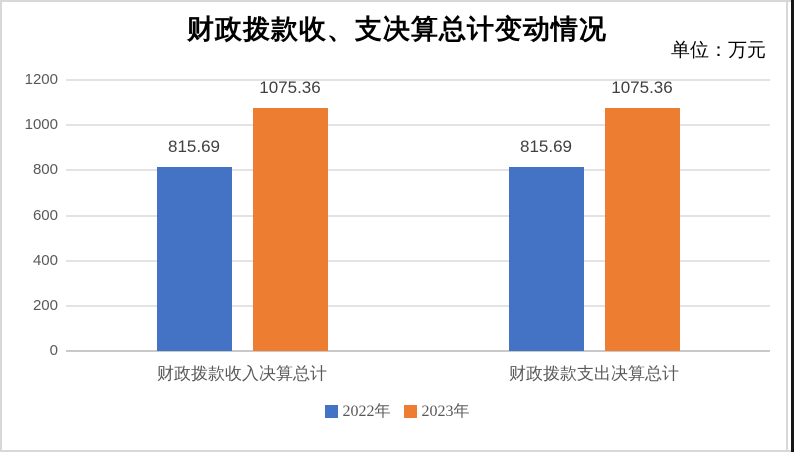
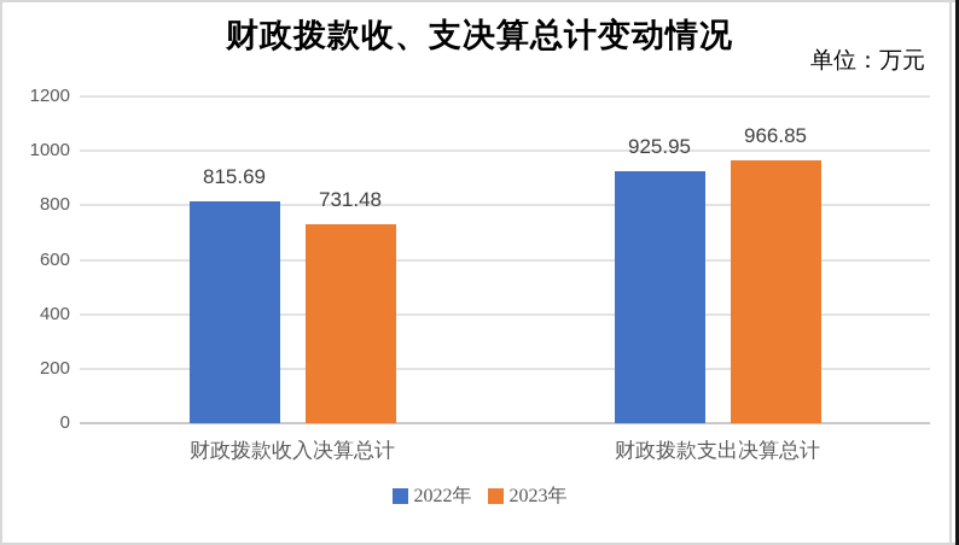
2023年/财政拨款收入决算总计: 1075.36 -> 731.48
2022年/财政拨款支出决算总计: 815.69 -> 925.95
2023年/财政拨款支出决算总计: 1075.36 -> 966.85
